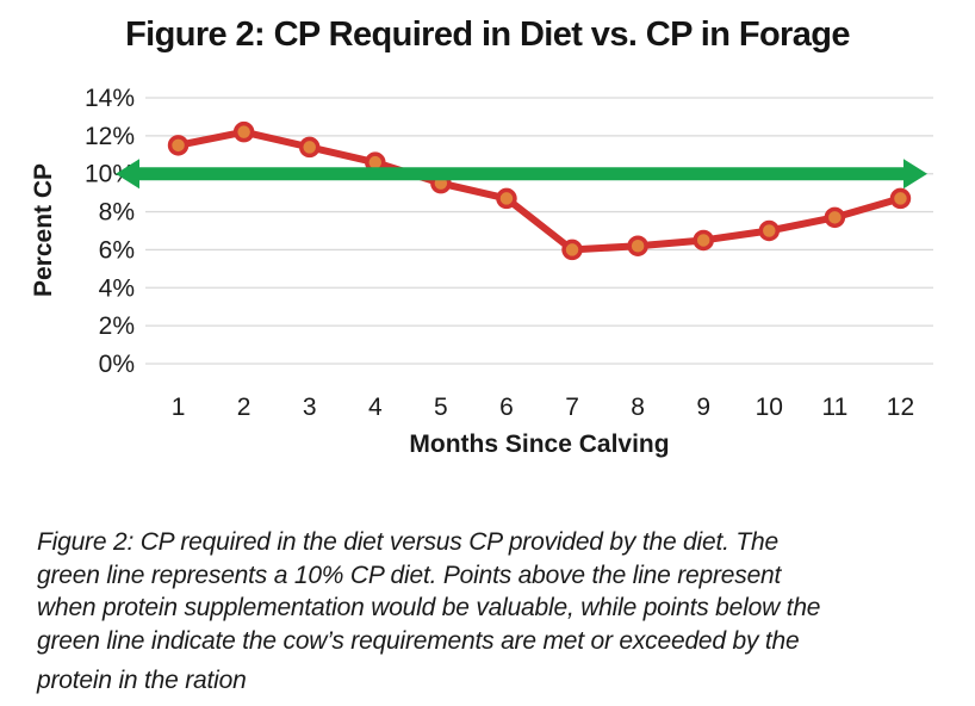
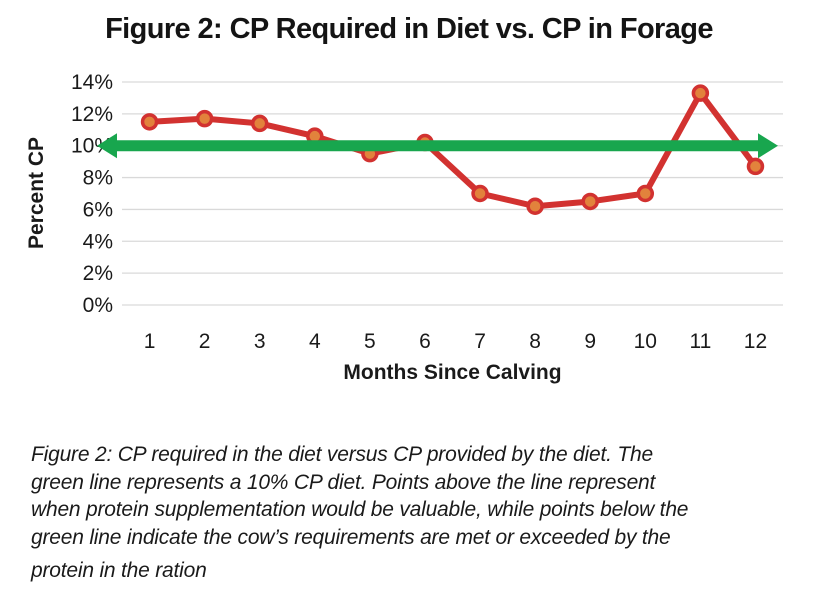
2: 12.2% -> 11.7%
6: 8.7% -> 10.2%
7: 6.0% -> 7.0%
11: 7.7% -> 13.3%
